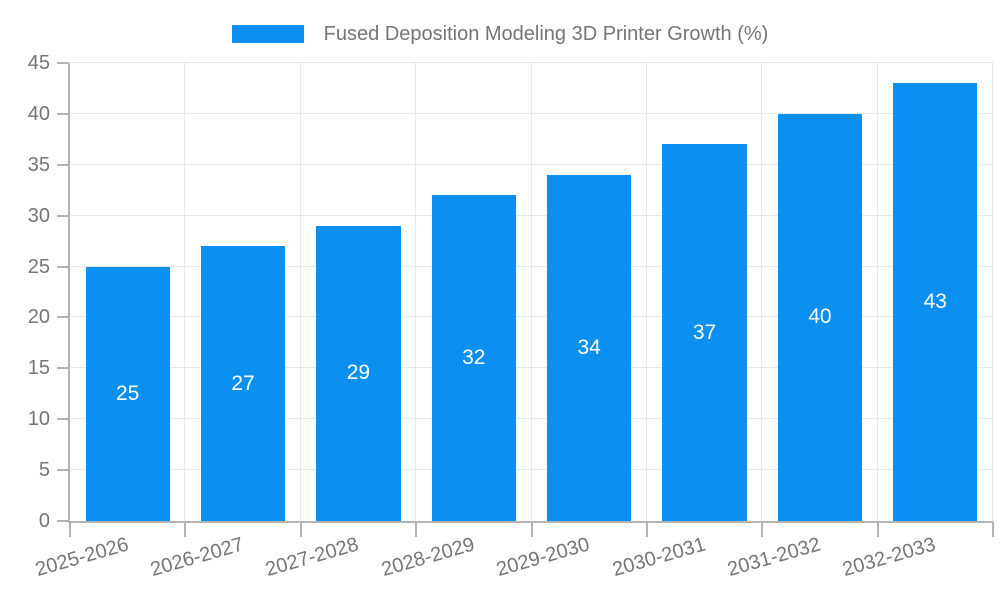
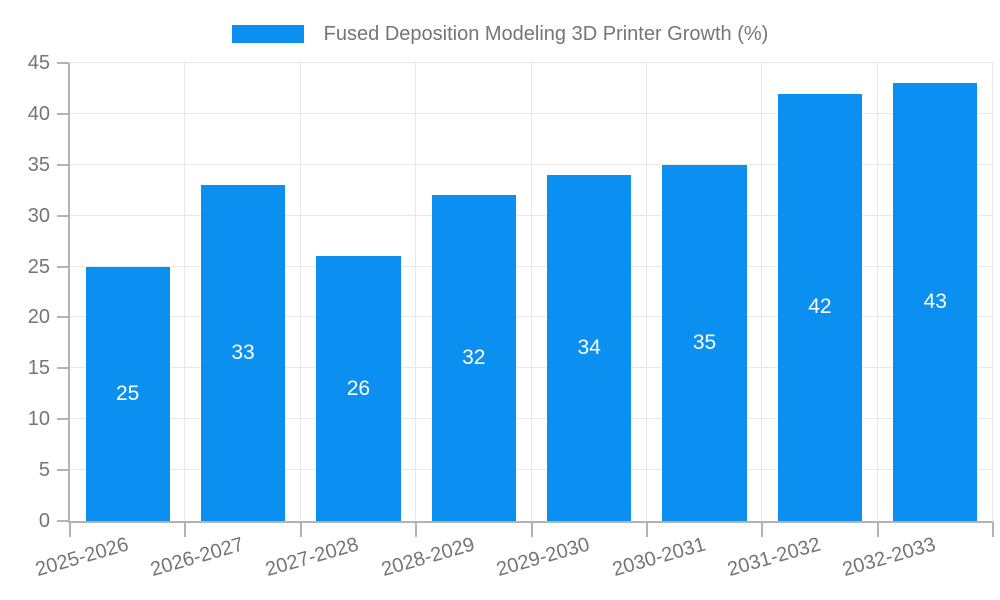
2026-2027: 27 -> 33
2027-2028: 29 -> 26
2030-2031: 37 -> 35
2031-2032: 40 -> 42
